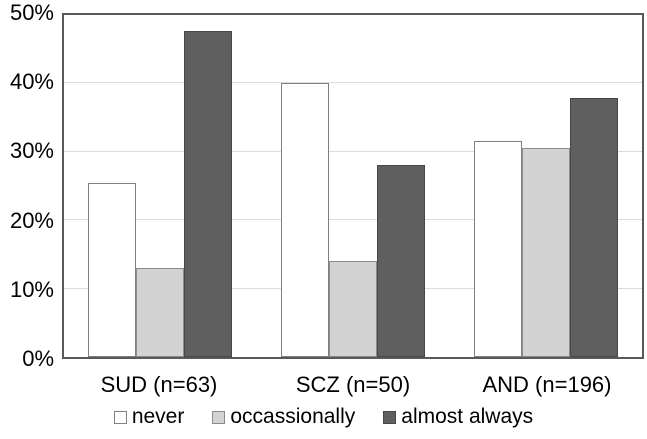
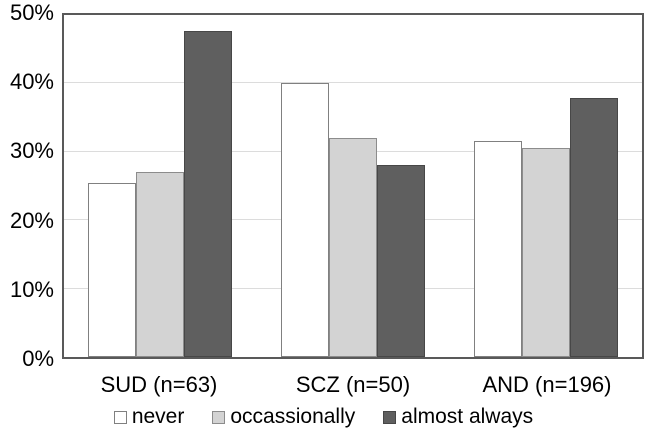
occassionally/SUD (n=63): 13% -> 27%
occassionally/SCZ (n=50): 14% -> 32%
